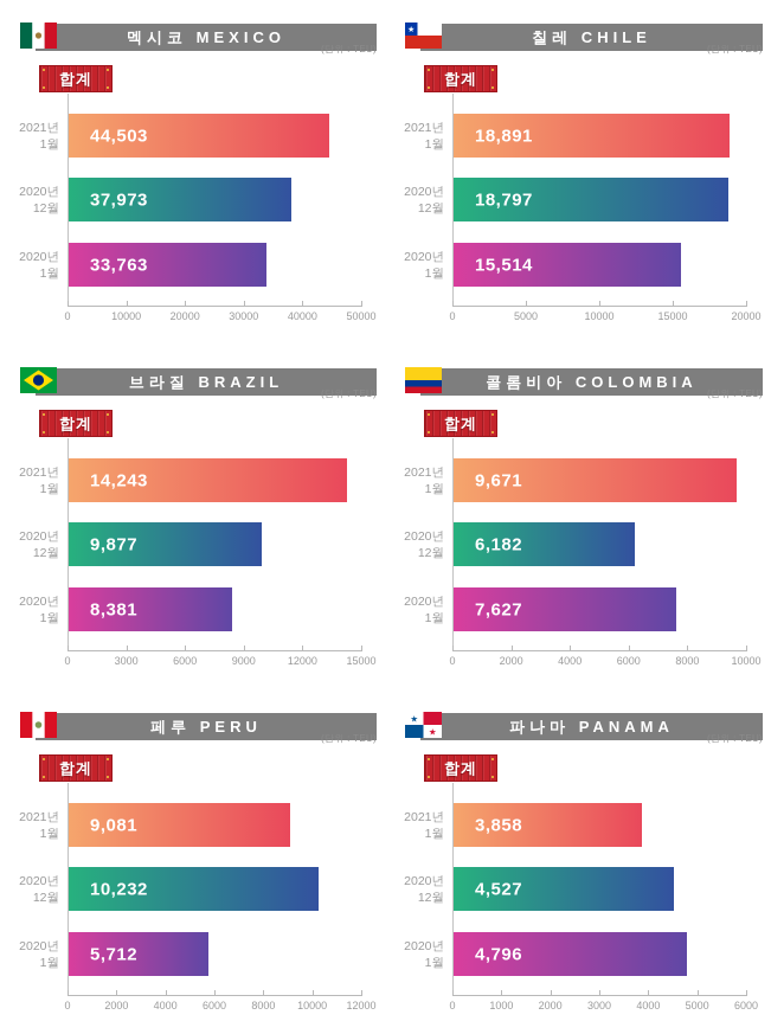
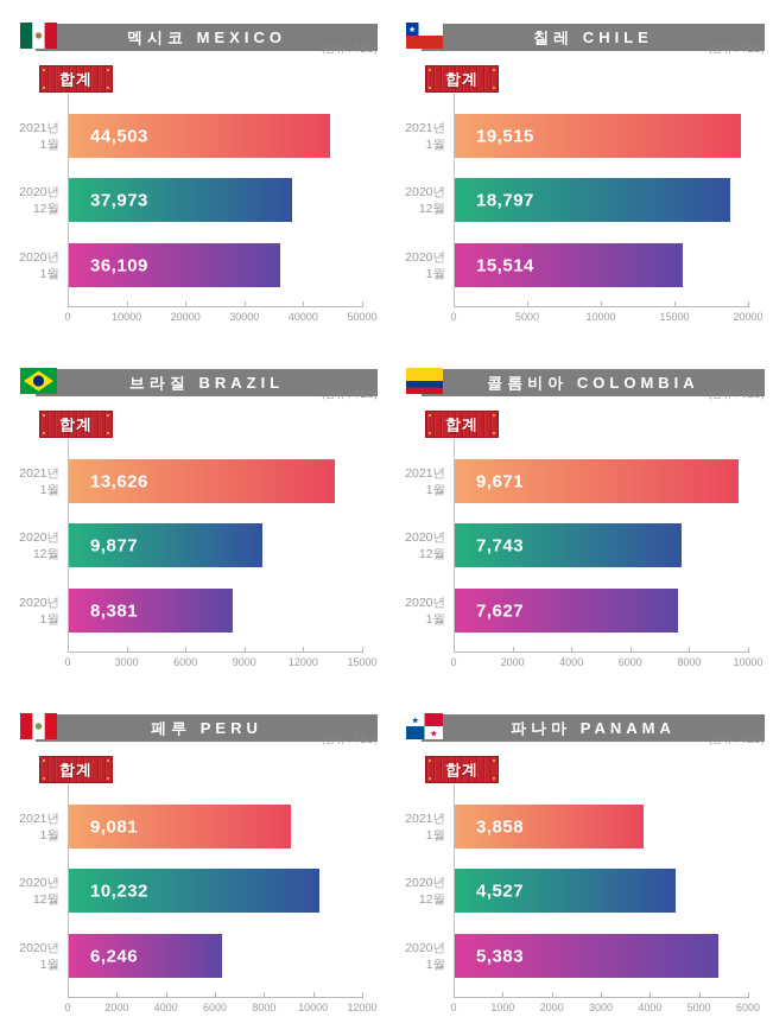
멕시코 MEXICO/2020년 1월: 33,763 -> 36,109
칠레 CHILE/2021년 1월: 18,891 -> 19,515
브라질 BRAZIL/2021년 1월: 14,243 -> 13,626
콜롬비아 COLOMBIA/2020년 12월: 6,182 -> 7,743
페루 PERU/2020년 1월: 5,712 -> 6,246
파나마 PANAMA/2020년 1월: 4,796 -> 5,383
